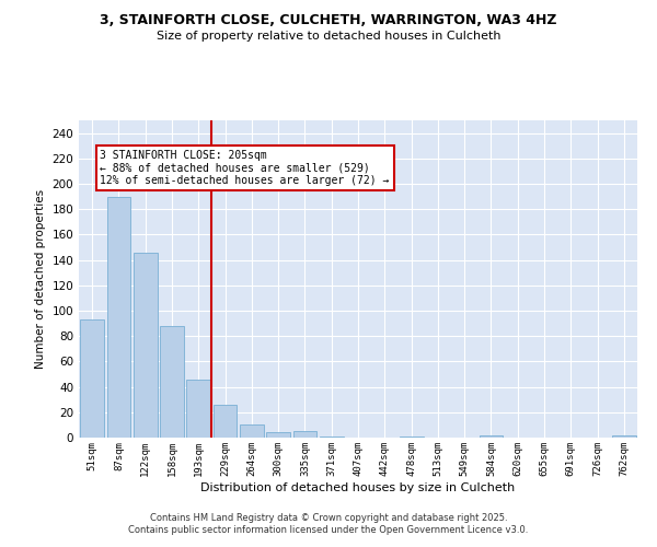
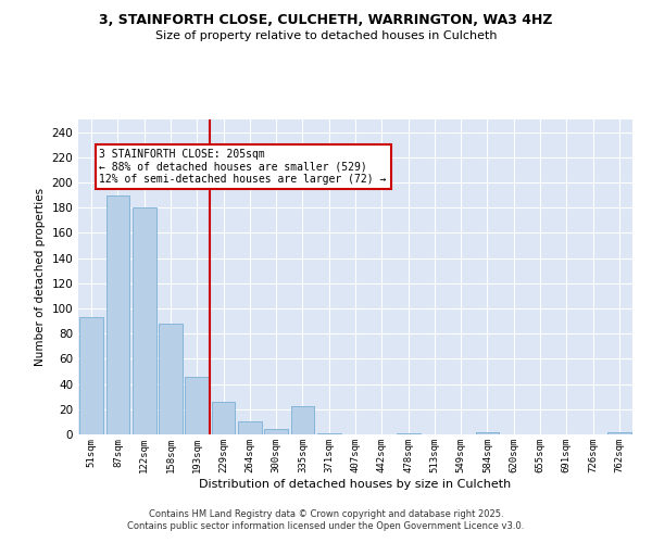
122sqm: 146 -> 180
335sqm: 5 -> 22
